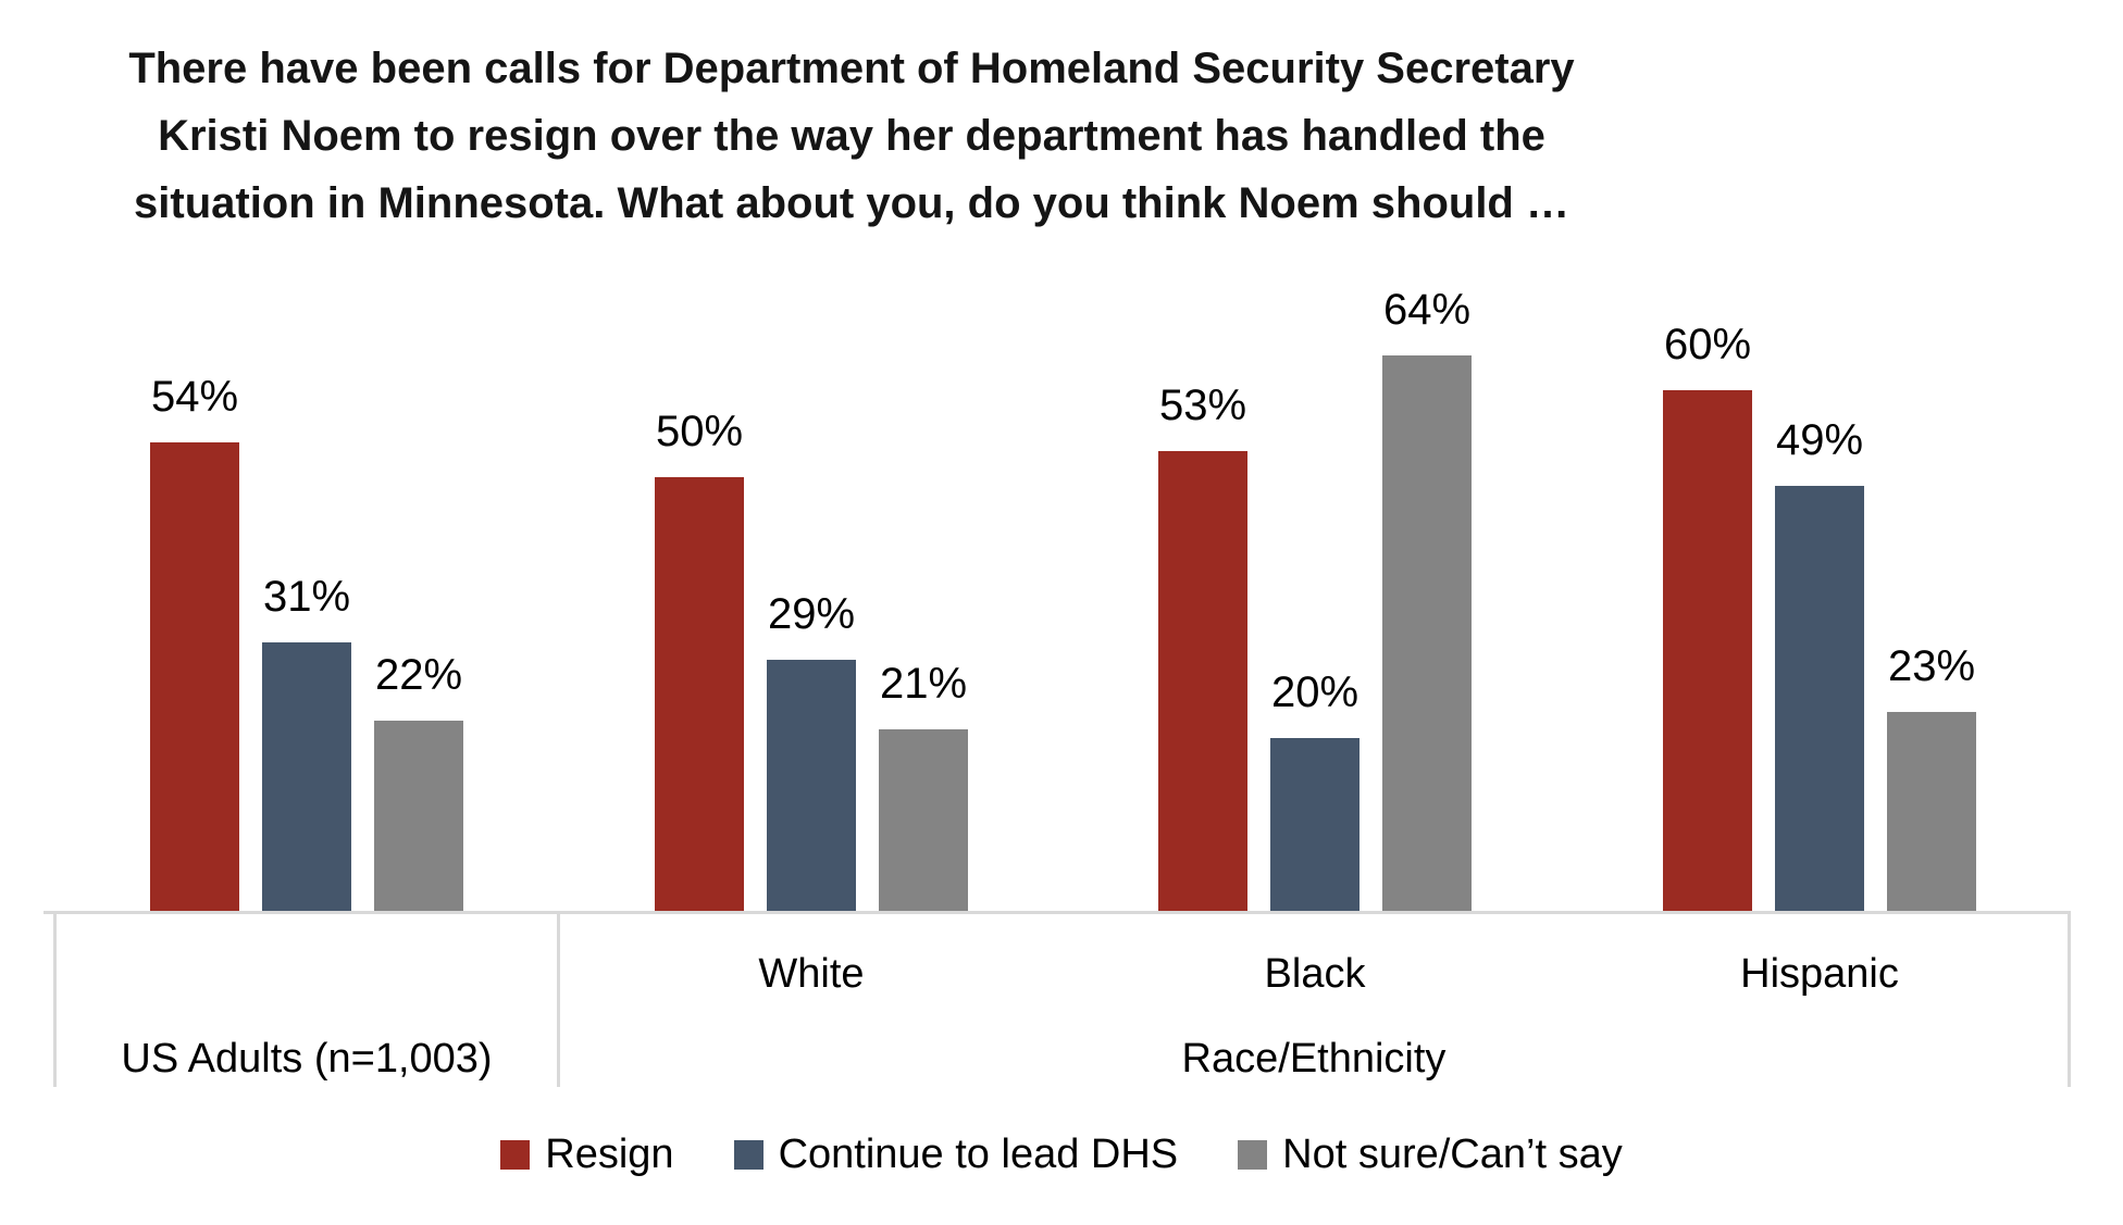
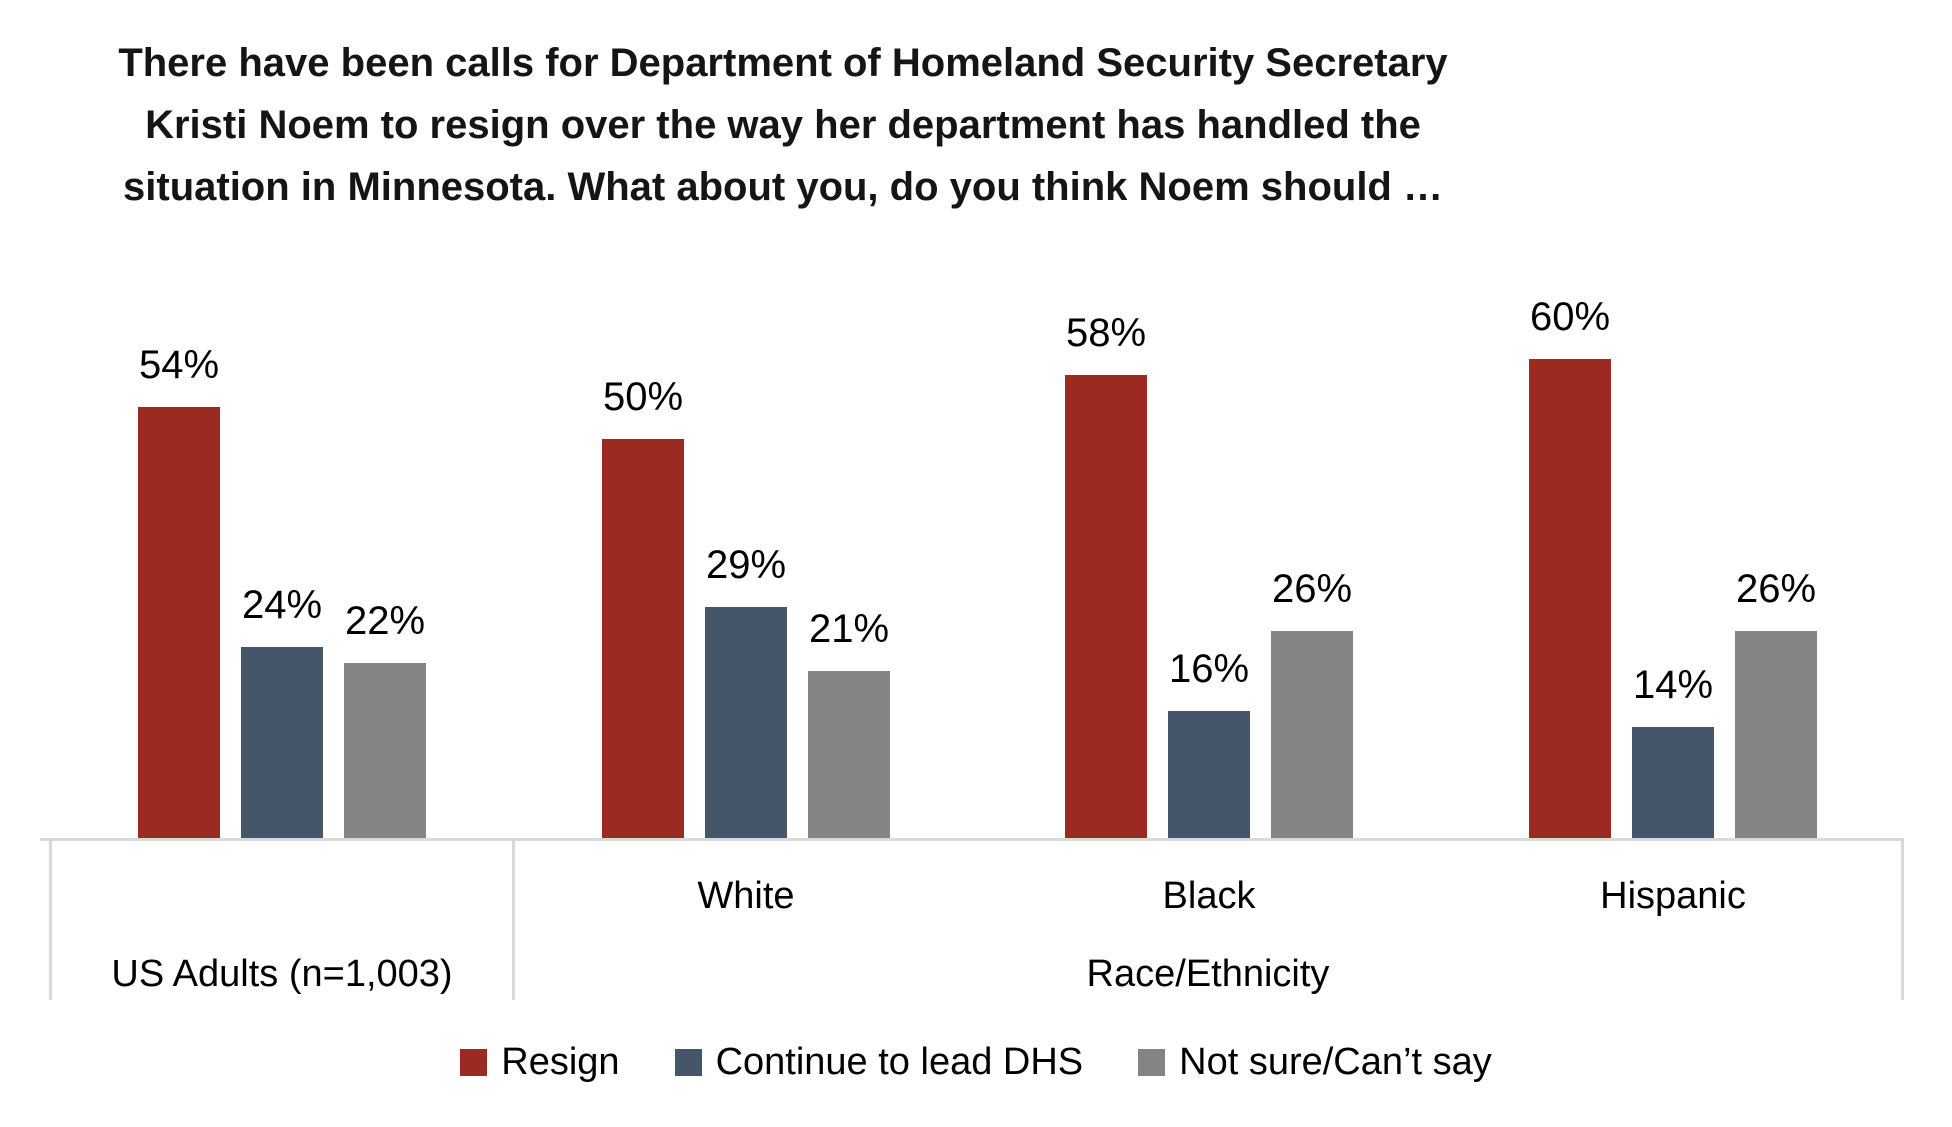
Continue to lead DHS/US Adults (n=1,003): 31% -> 24%
Resign/Black: 53% -> 58%
Continue to lead DHS/Black: 20% -> 16%
Not sure/Can’t say/Black: 64% -> 26%
Continue to lead DHS/Hispanic: 49% -> 14%
Not sure/Can’t say/Hispanic: 23% -> 26%
